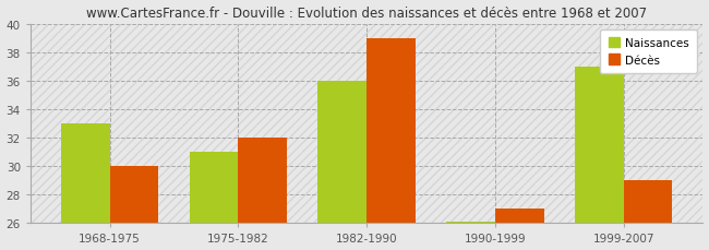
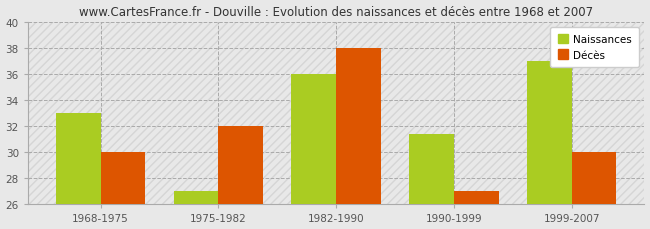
Naissances/1975-1982: 31.0 -> 27.0
Décès/1982-1990: 39 -> 38
Naissances/1990-1999: 26.1 -> 31.4
Décès/1999-2007: 29 -> 30
